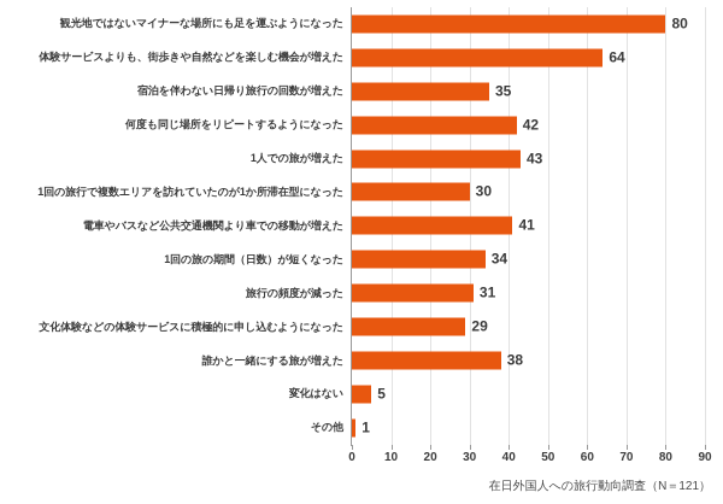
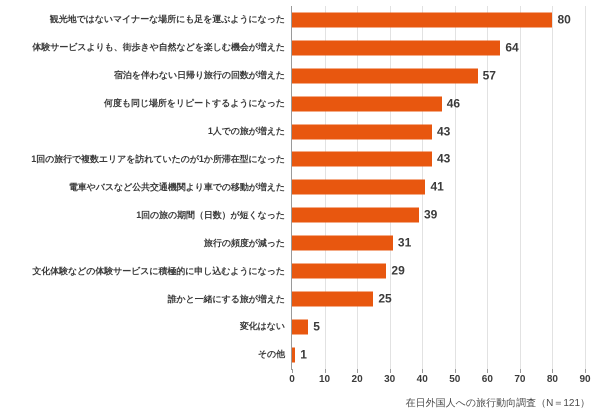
宿泊を伴わない日帰り旅行の回数が増えた: 35 -> 57
何度も同じ場所をリピートするようになった: 42 -> 46
1回の旅行で複数エリアを訪れていたのが1か所滞在型になった: 30 -> 43
1回の旅の期間（日数）が短くなった: 34 -> 39
誰かと一緒にする旅が増えた: 38 -> 25
